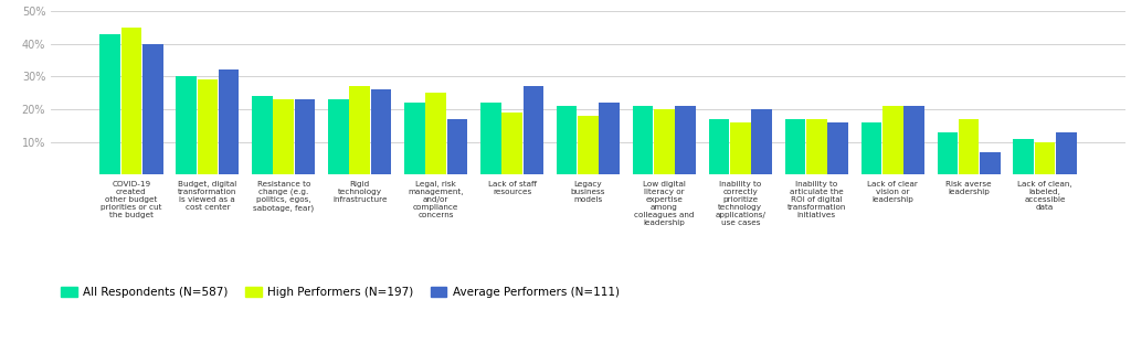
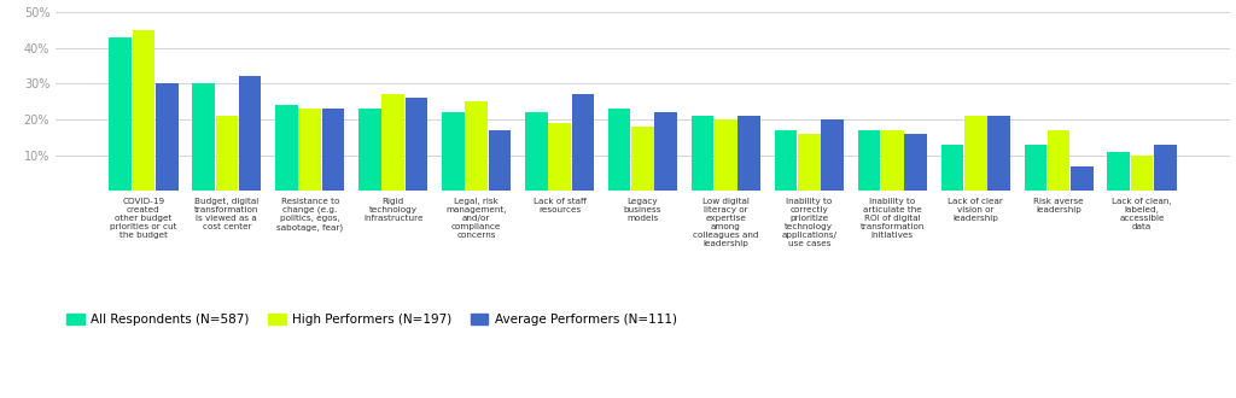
Average Performers (N=111)/COVID-19 created other budget priorities or cut the budget: 40% -> 30%
High Performers (N=197)/Budget, digital transformation is viewed as a cost center: 29% -> 21%
All Respondents (N=587)/Legacy business models: 21% -> 23%
All Respondents (N=587)/Lack of clear vision or leadership: 16% -> 13%
